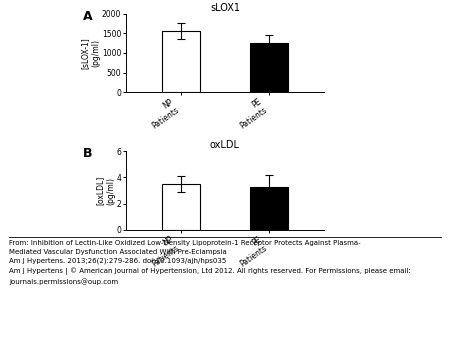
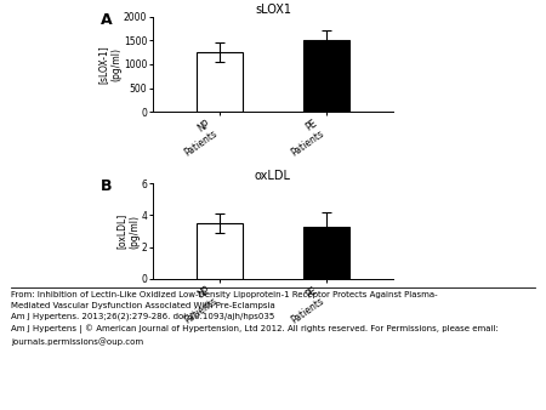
sLOX1/NP Patients: 1550 -> 1250
sLOX1/PE Patients: 1250 -> 1500
